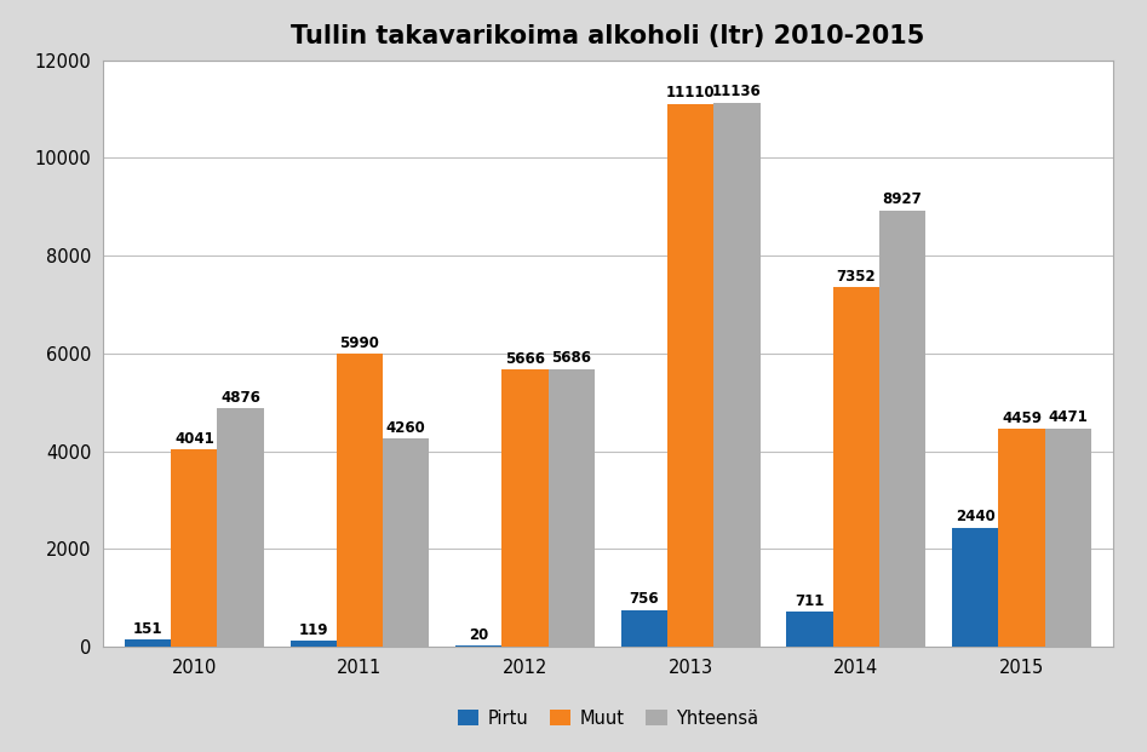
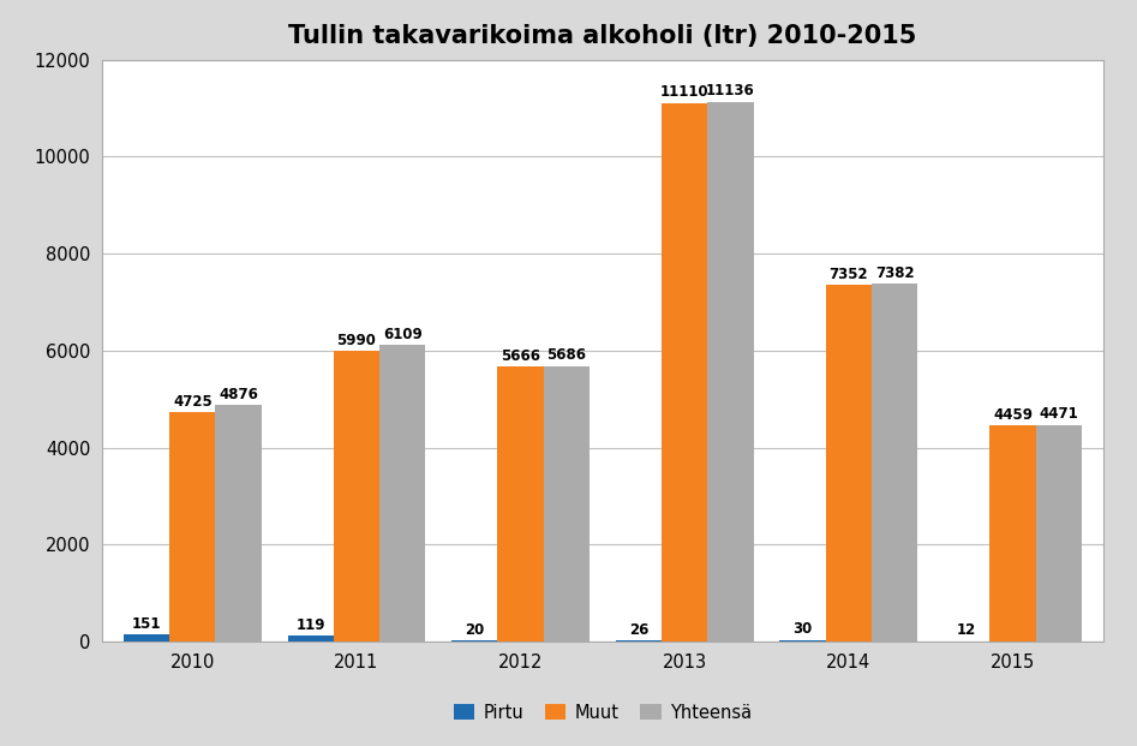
Muut/2010: 4041 -> 4725
Yhteensä/2011: 4260 -> 6109
Pirtu/2013: 756 -> 26
Pirtu/2014: 711 -> 30
Yhteensä/2014: 8927 -> 7382
Pirtu/2015: 2440 -> 12
